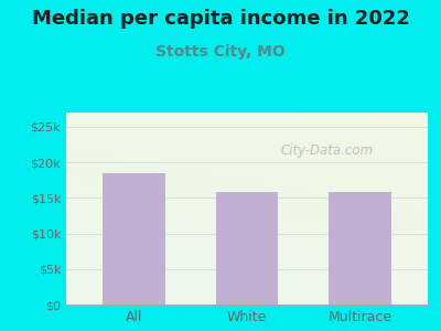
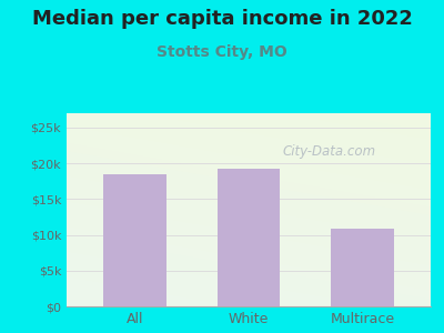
White: $15.8k -> $19.2k
Multirace: $15.8k -> $10.8k
